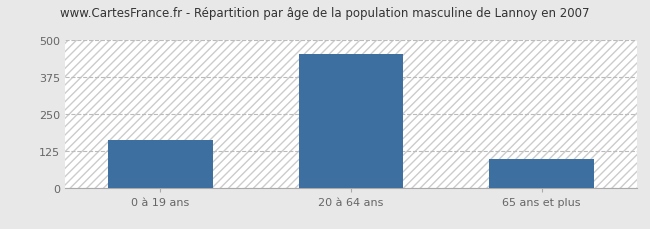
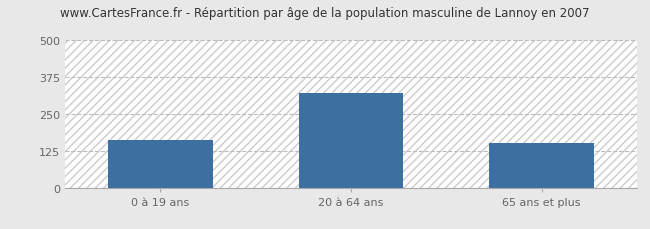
20 à 64 ans: 453 -> 320
65 ans et plus: 98 -> 150
